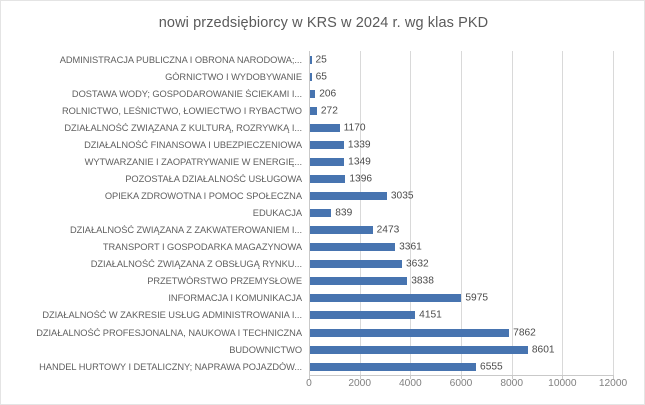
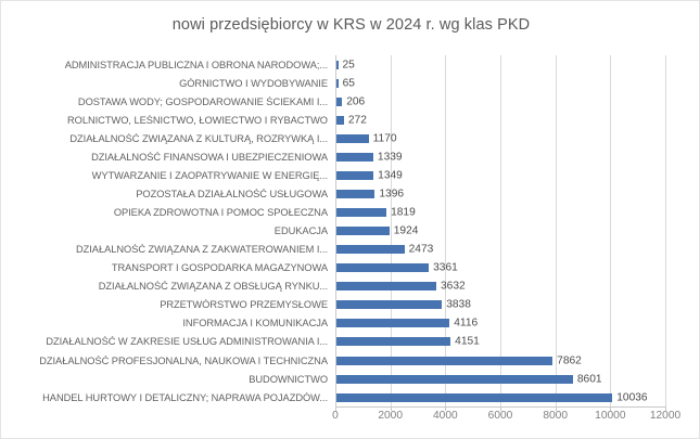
OPIEKA ZDROWOTNA I POMOC SPOŁECZNA: 3035 -> 1819
EDUKACJA: 839 -> 1924
INFORMACJA I KOMUNIKACJA: 5975 -> 4116
HANDEL HURTOWY I DETALICZNY; NAPRAWA POJAZDÓW...: 6555 -> 10036
